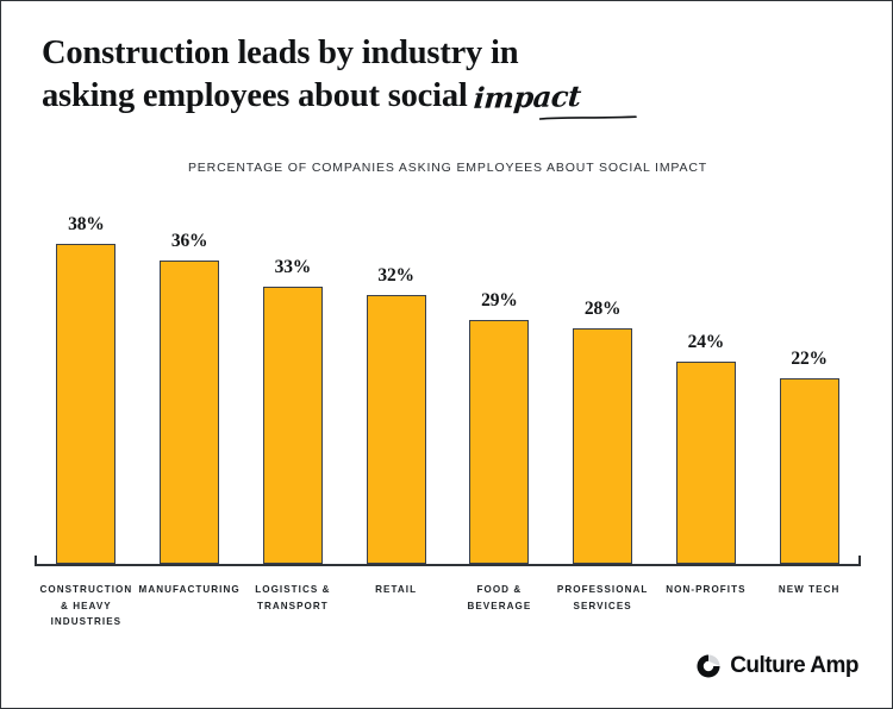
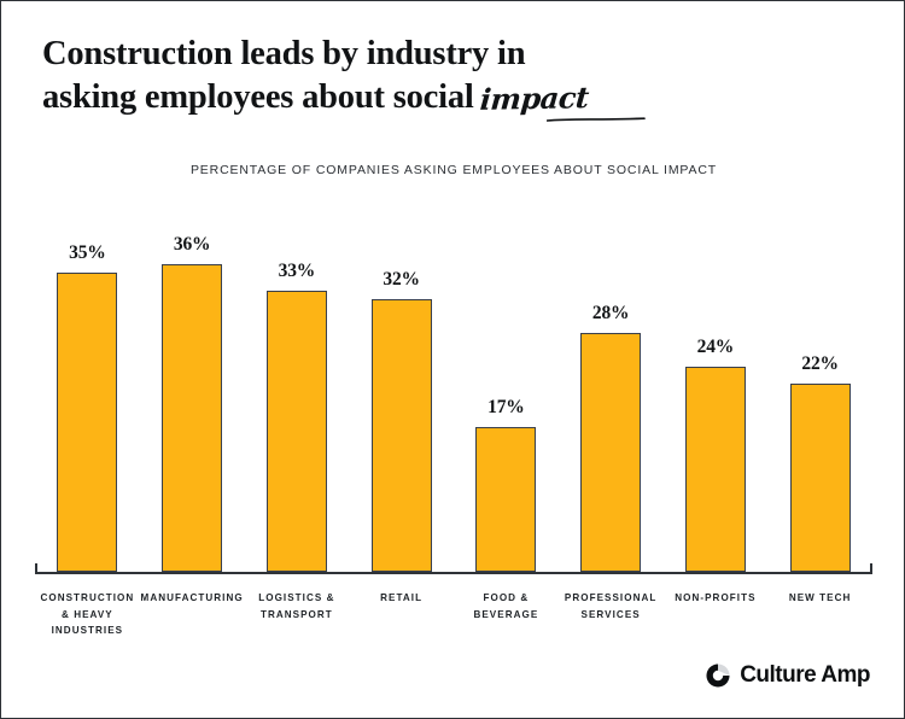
CONSTRUCTION & HEAVY INDUSTRIES: 38% -> 35%
FOOD & BEVERAGE: 29% -> 17%
